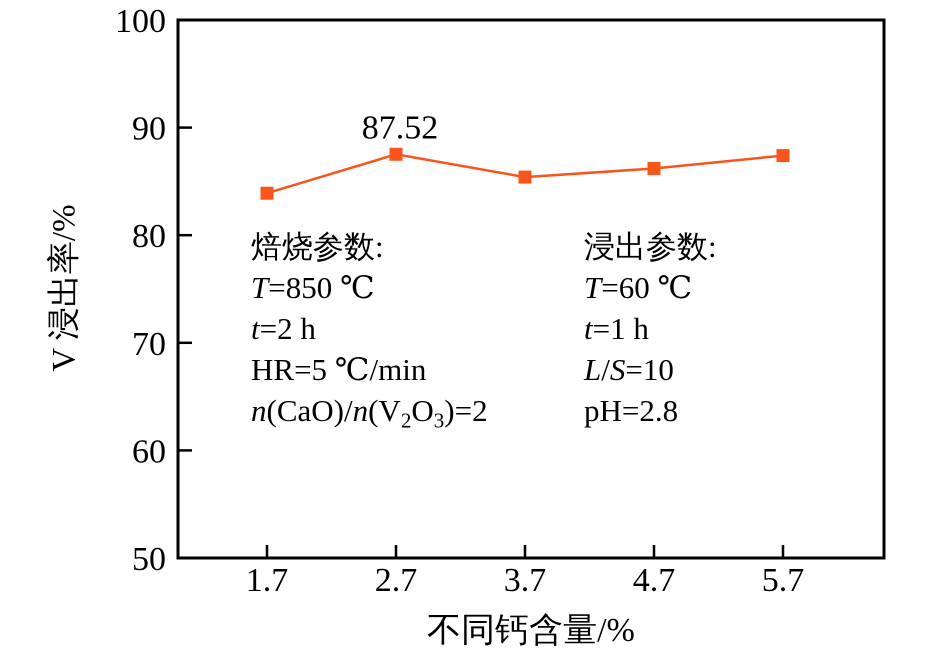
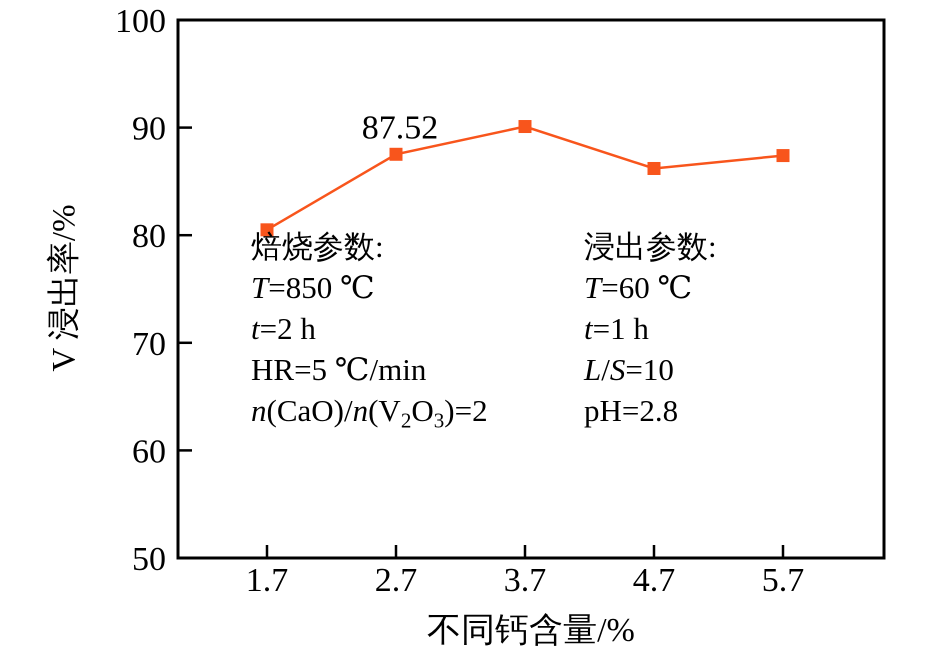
1.7: 83.9 -> 80.5
3.7: 85.4 -> 90.1
